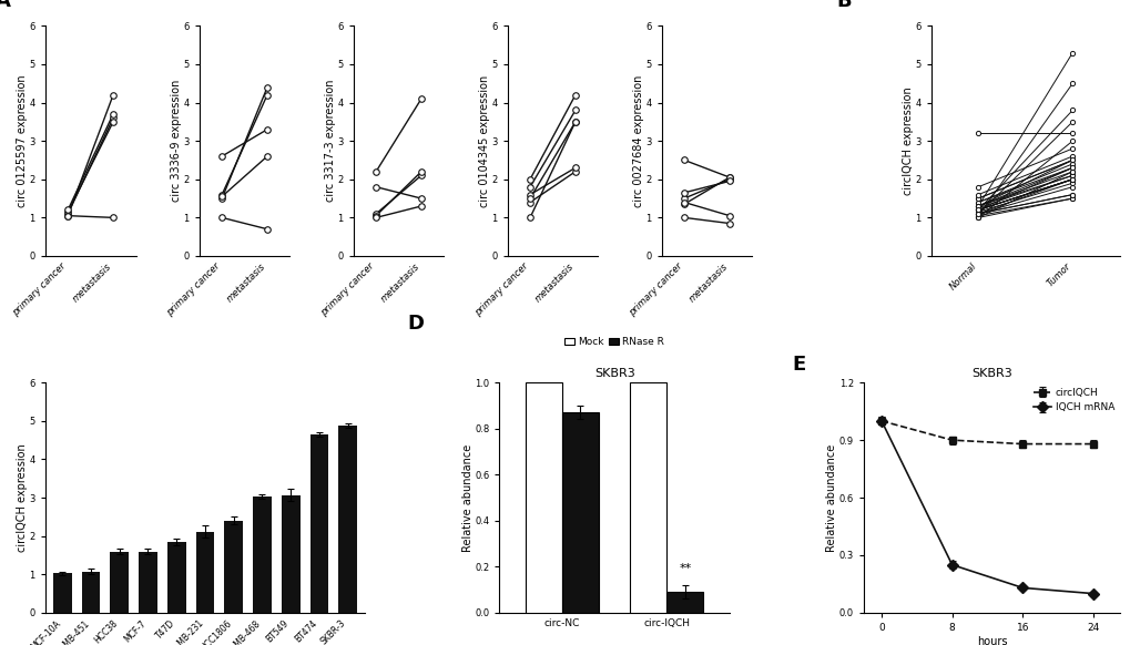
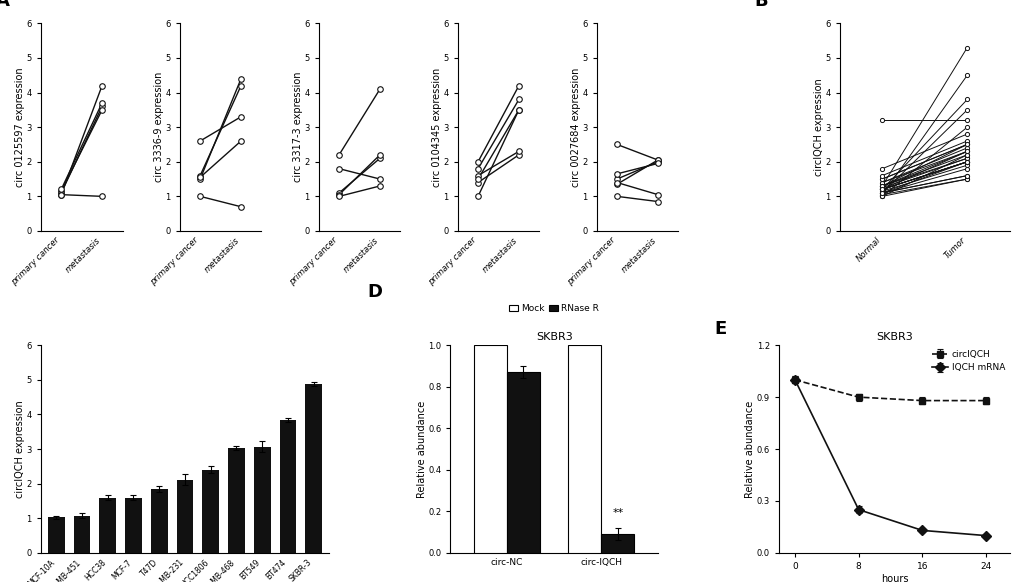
BT474: 4.65 -> 3.85
